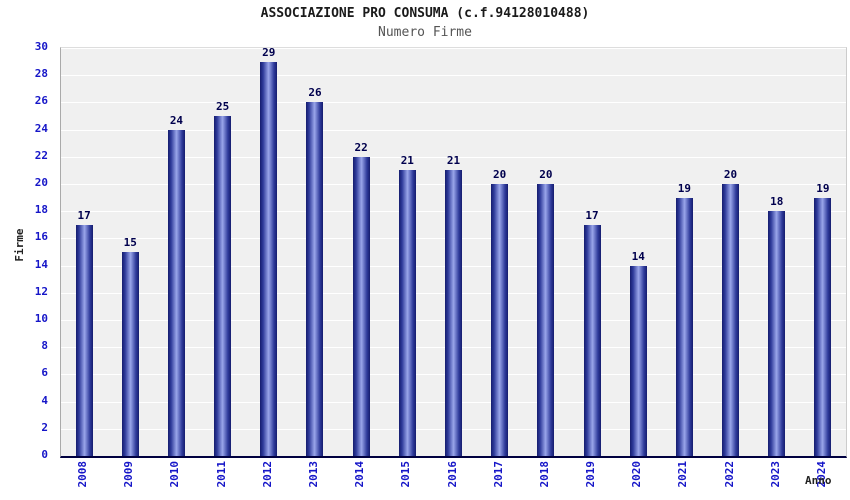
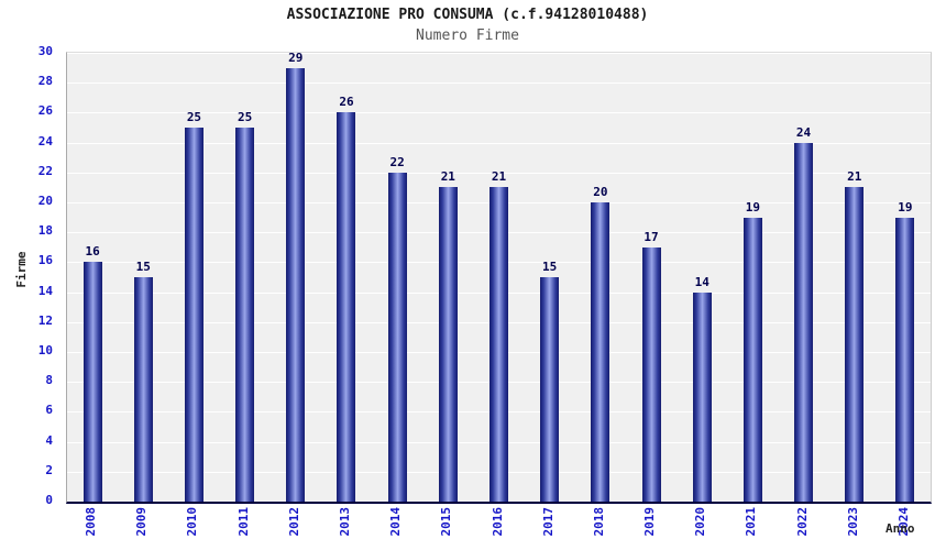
2008: 17 -> 16
2010: 24 -> 25
2017: 20 -> 15
2022: 20 -> 24
2023: 18 -> 21
